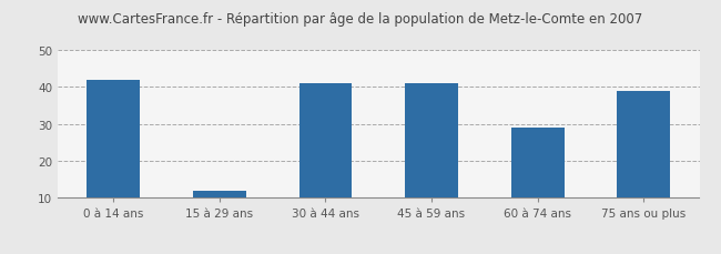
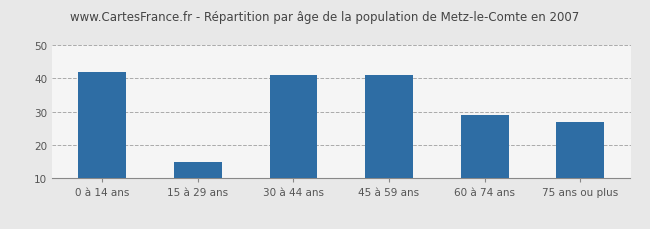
15 à 29 ans: 12 -> 15
75 ans ou plus: 39 -> 27
